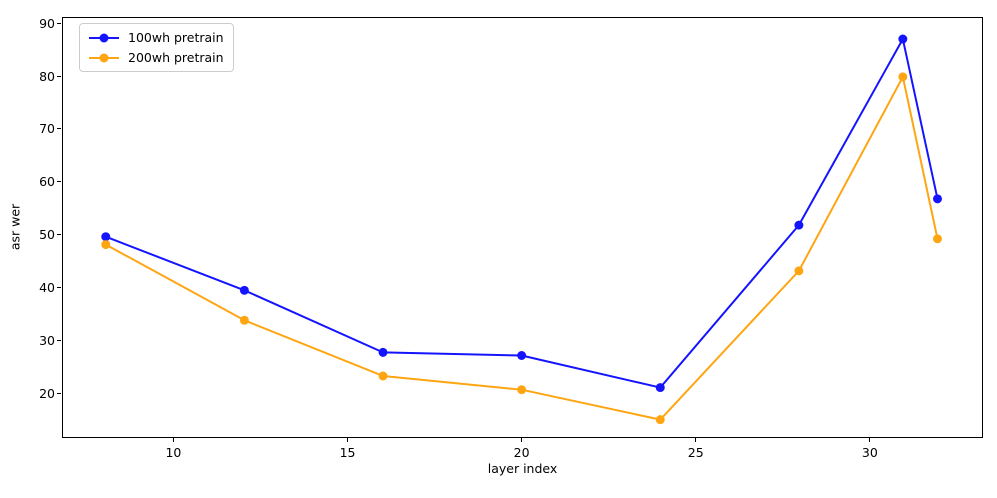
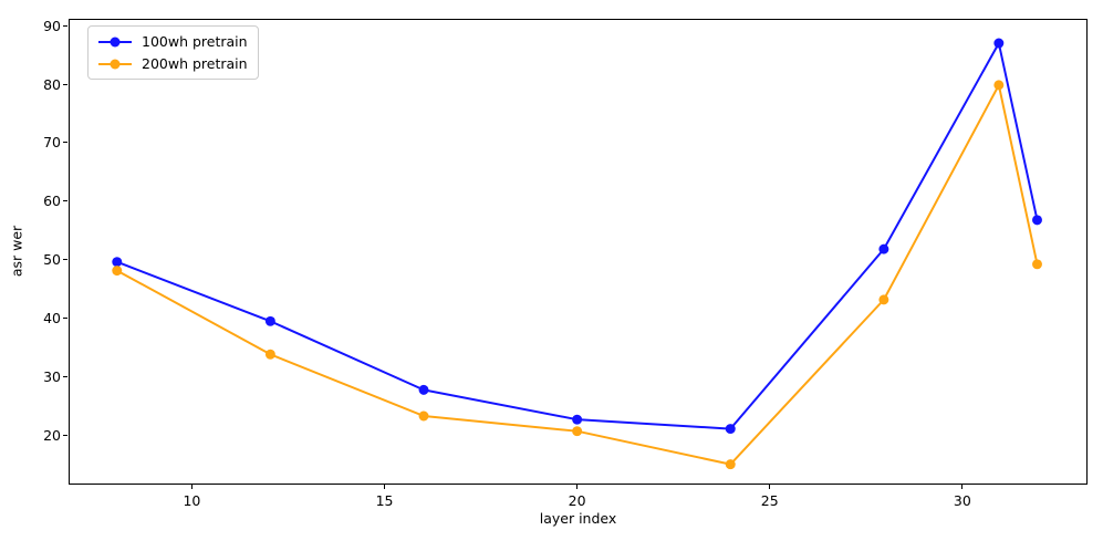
100wh pretrain/20: 27 -> 22
